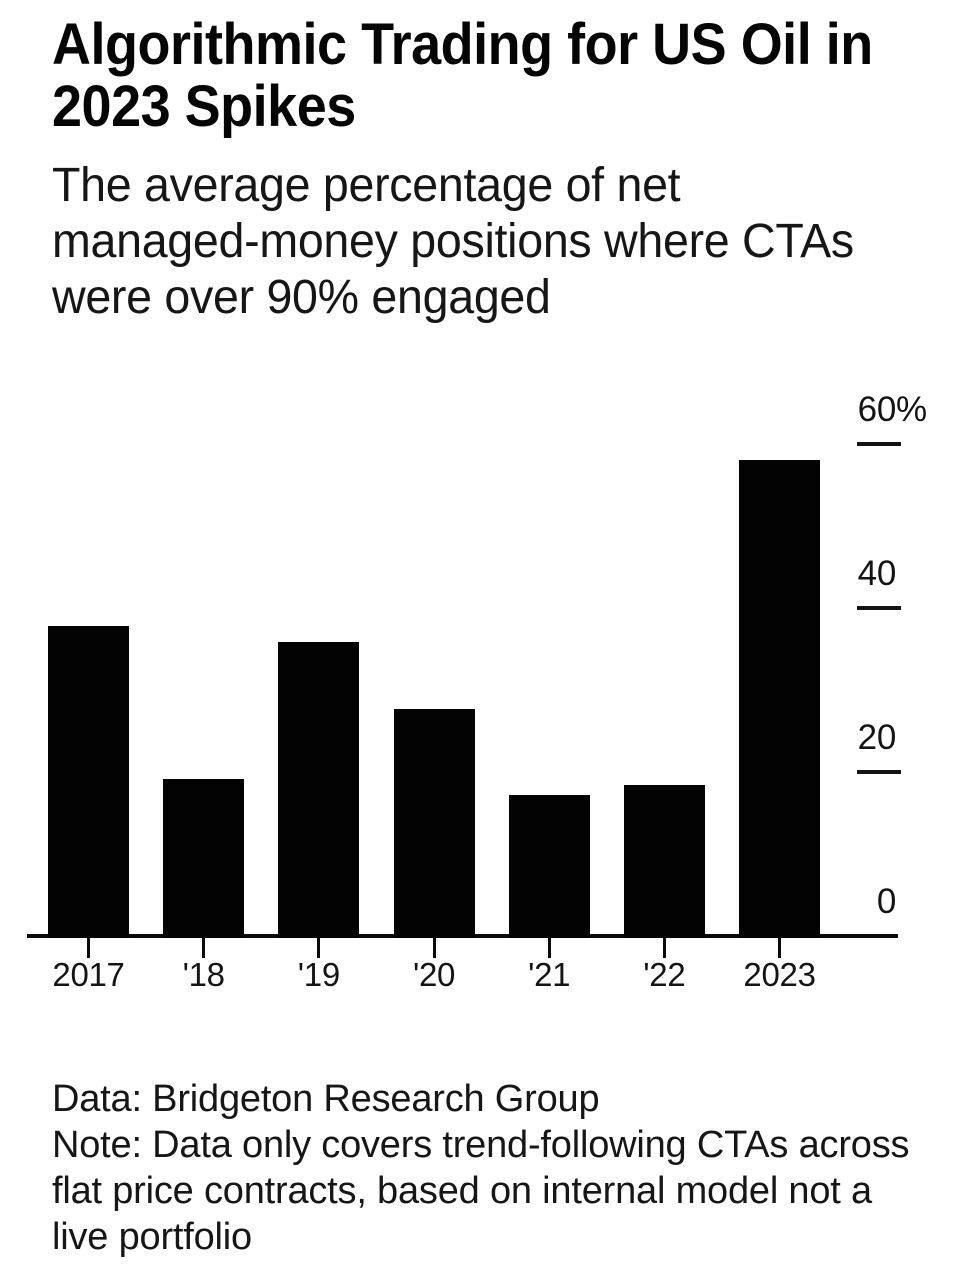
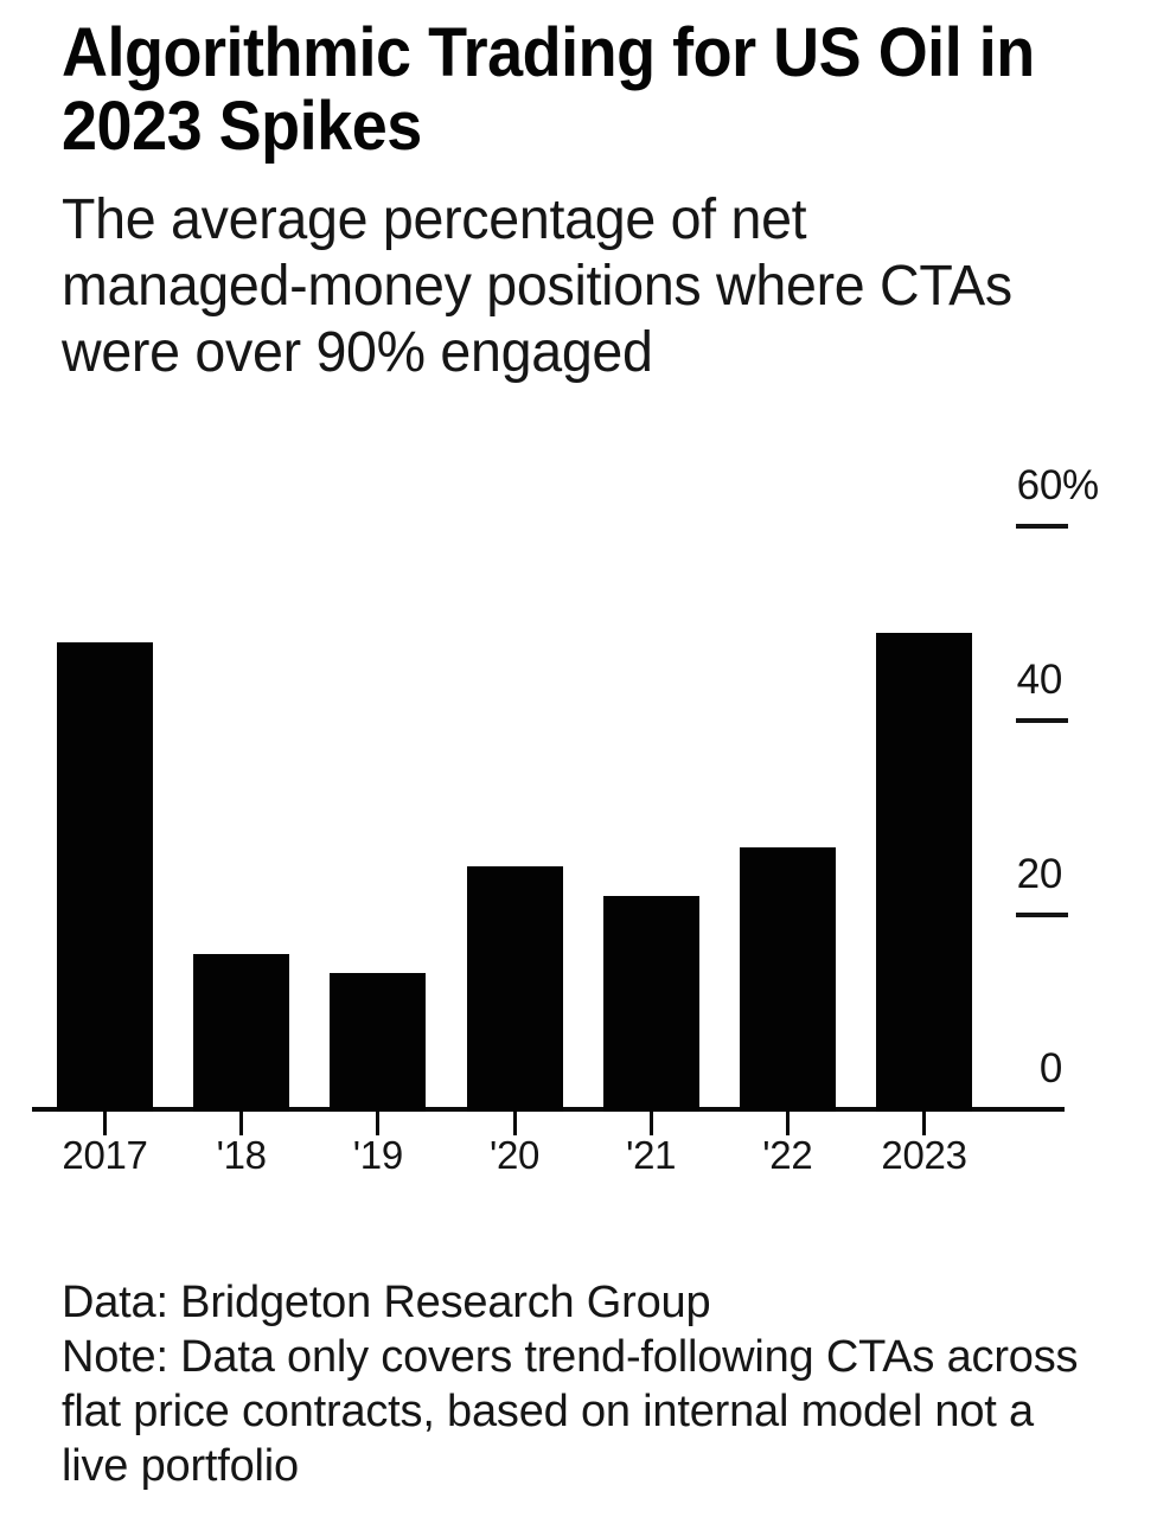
2017: 38 -> 48
'18: 19 -> 16
'19: 36 -> 14
'20: 28 -> 25
'21: 17 -> 22
'22: 18 -> 27
2023: 58 -> 49
